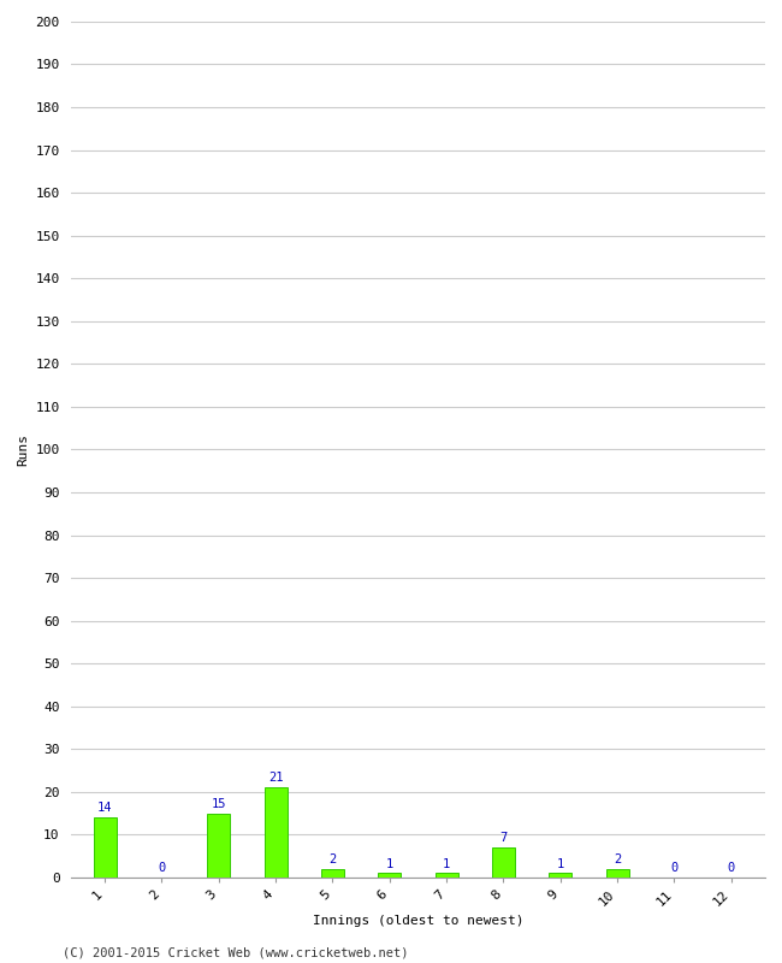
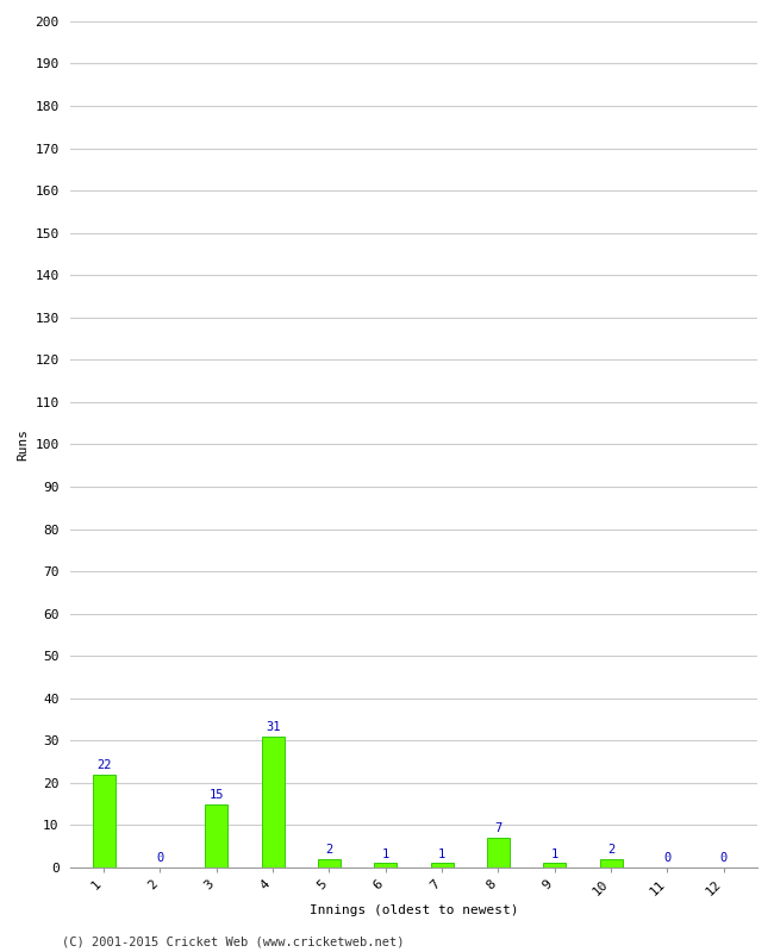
1: 14 -> 22
4: 21 -> 31
